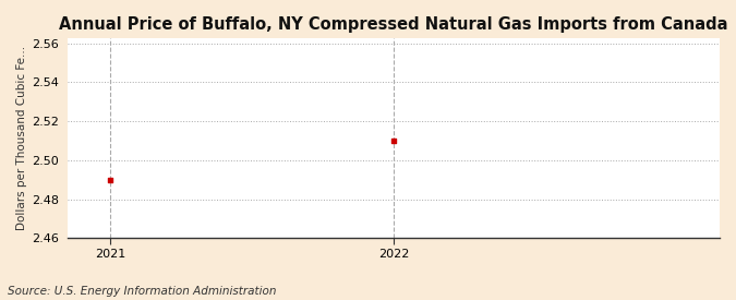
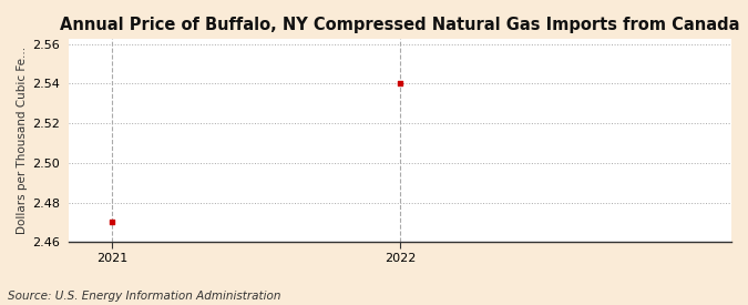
2021: 2.49 -> 2.47
2022: 2.51 -> 2.54
